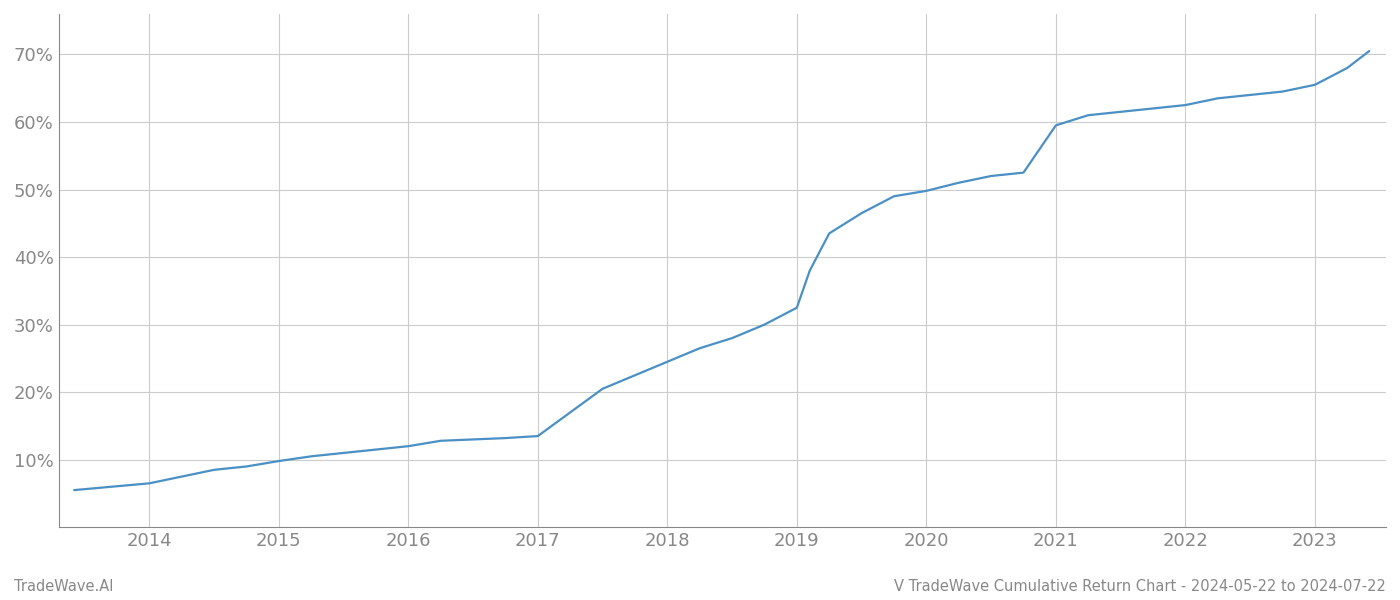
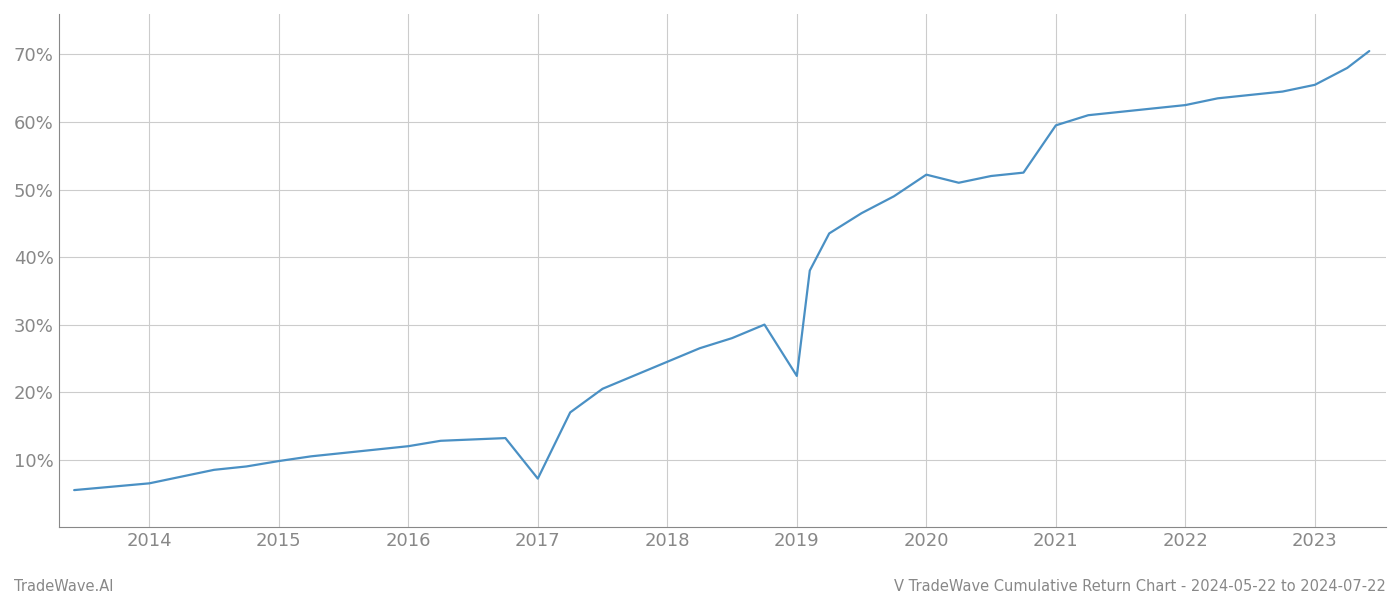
2017: 13.5% -> 7.2%
2019: 32.5% -> 22.4%
2020: 49.8% -> 52.2%
